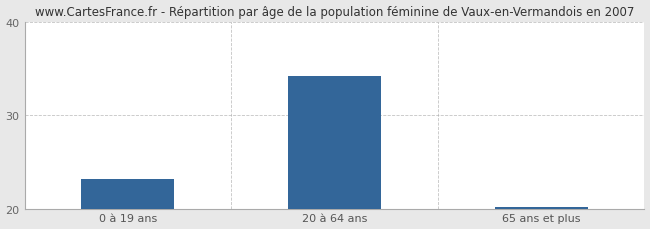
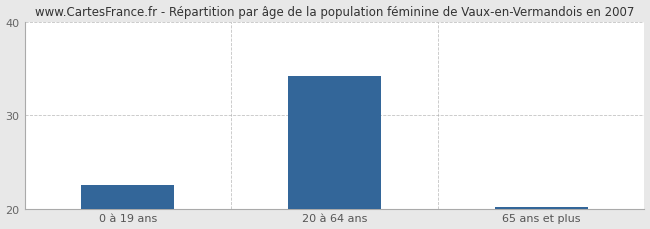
0 à 19 ans: 23.2 -> 22.5
